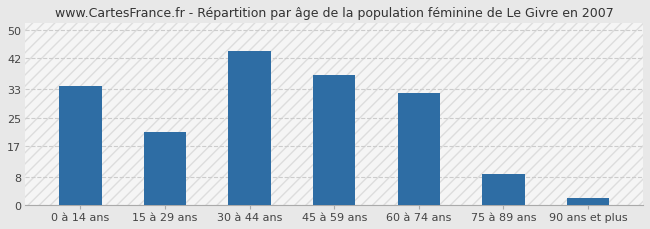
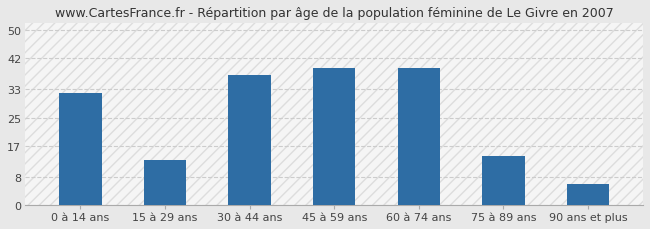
0 à 14 ans: 34 -> 32
15 à 29 ans: 21 -> 13
30 à 44 ans: 44 -> 37
45 à 59 ans: 37 -> 39
60 à 74 ans: 32 -> 39
75 à 89 ans: 9 -> 14
90 ans et plus: 2 -> 6
